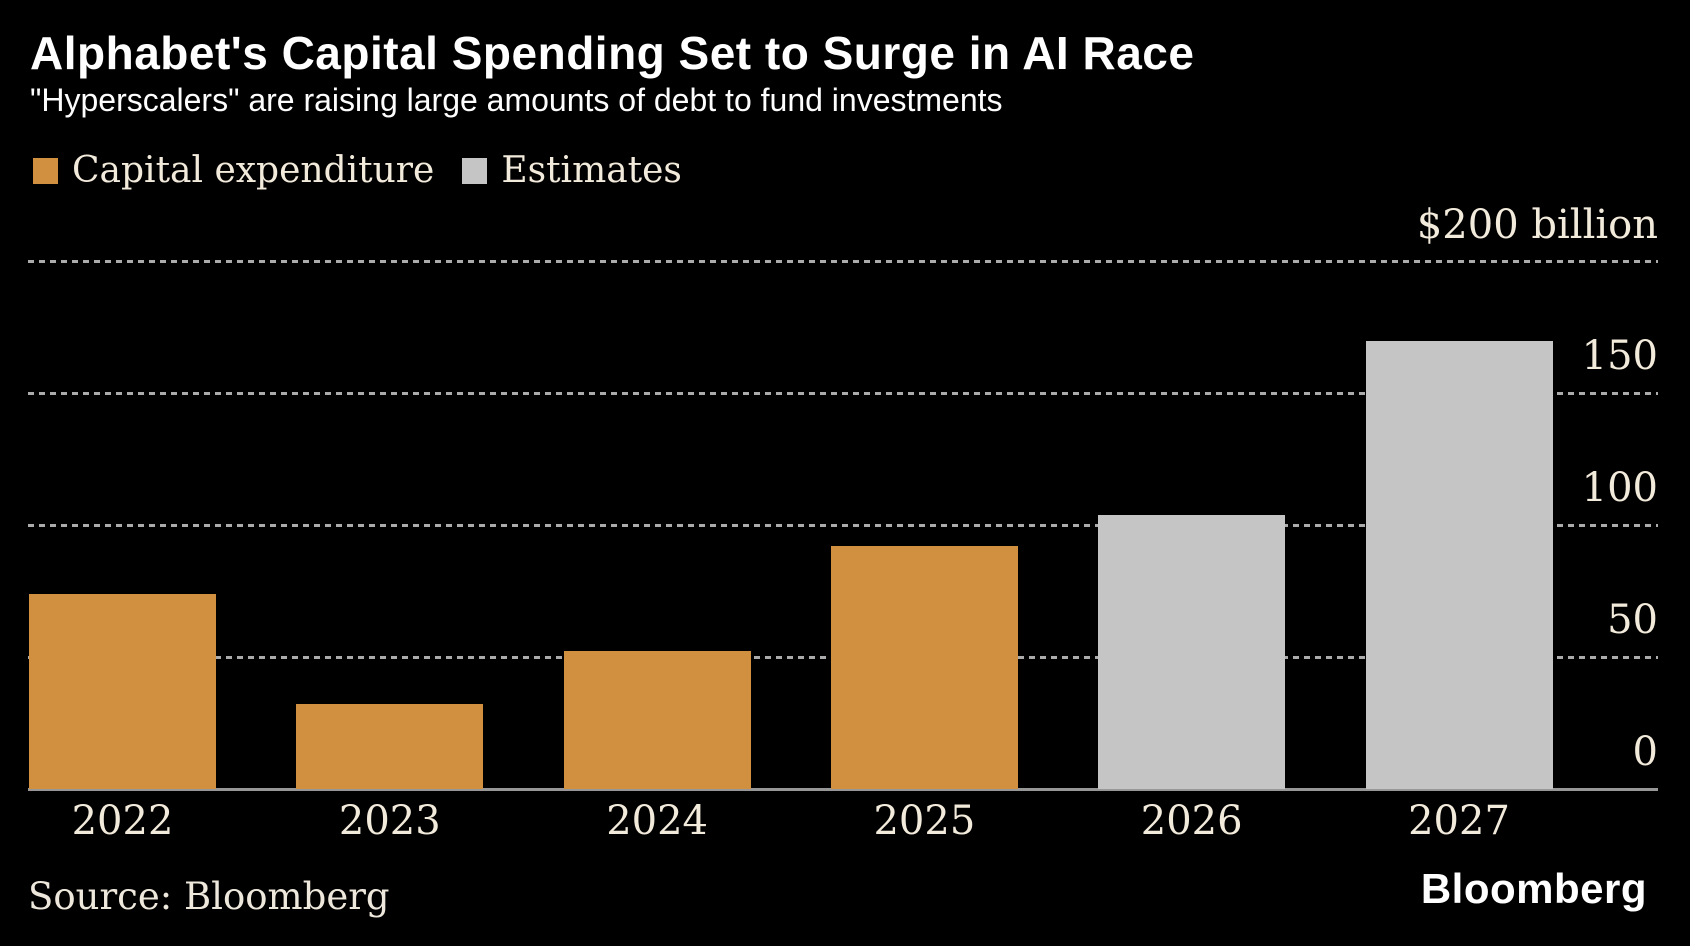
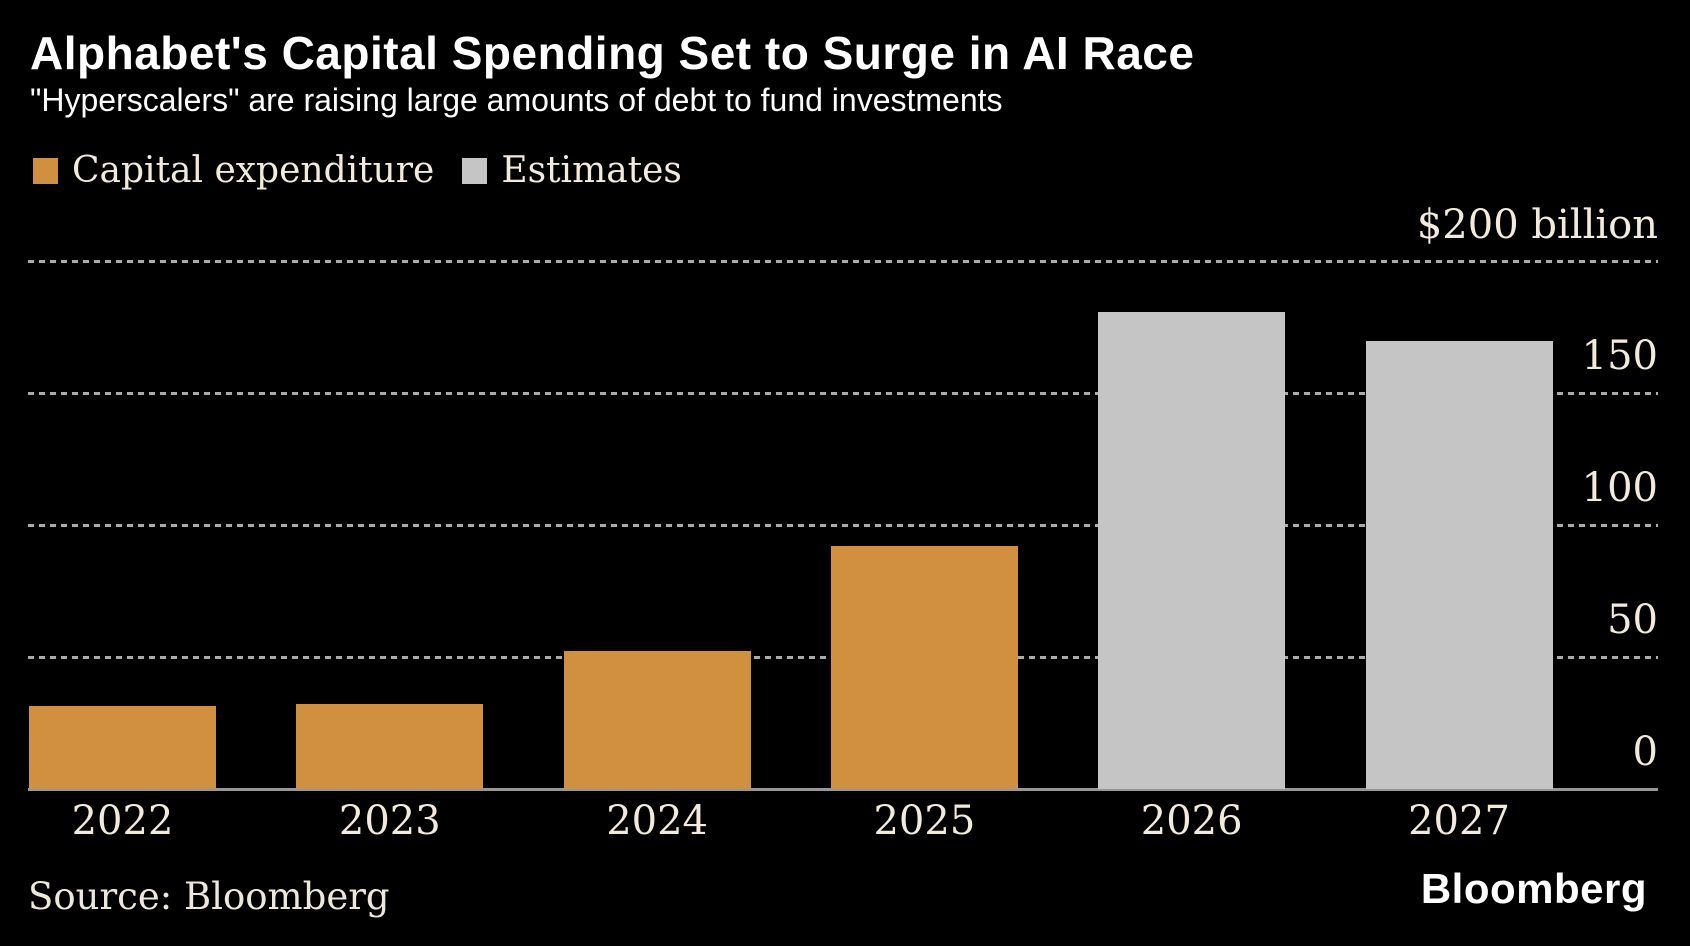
Capital expenditure/2022: 74 -> 32
Estimates/2026: 104 -> 181
